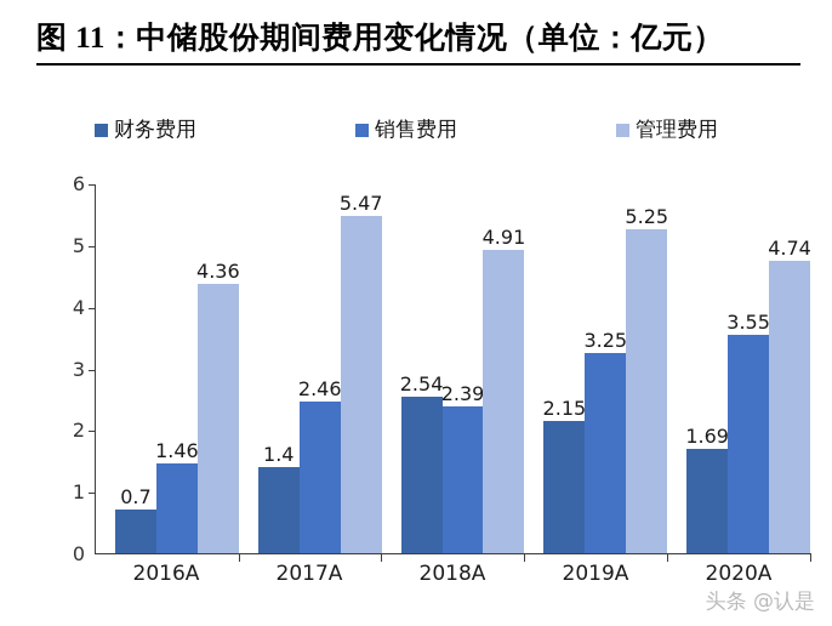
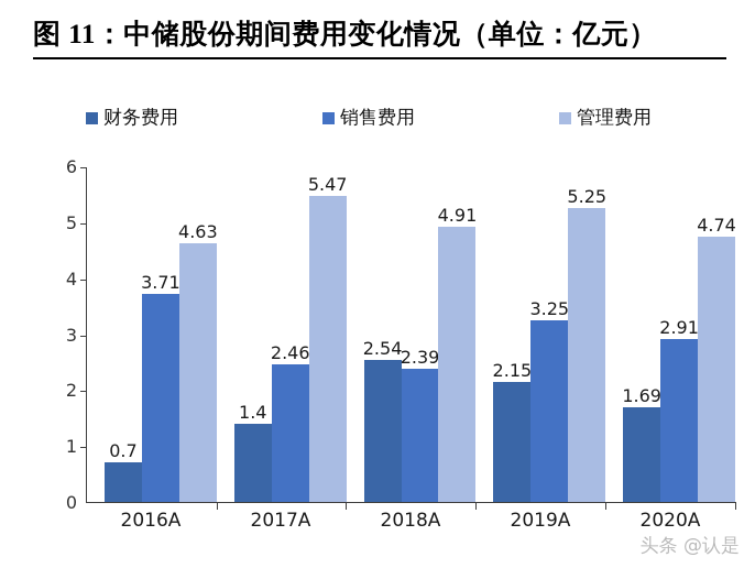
销售费用/2016A: 1.46 -> 3.71
管理费用/2016A: 4.36 -> 4.63
销售费用/2020A: 3.55 -> 2.91
